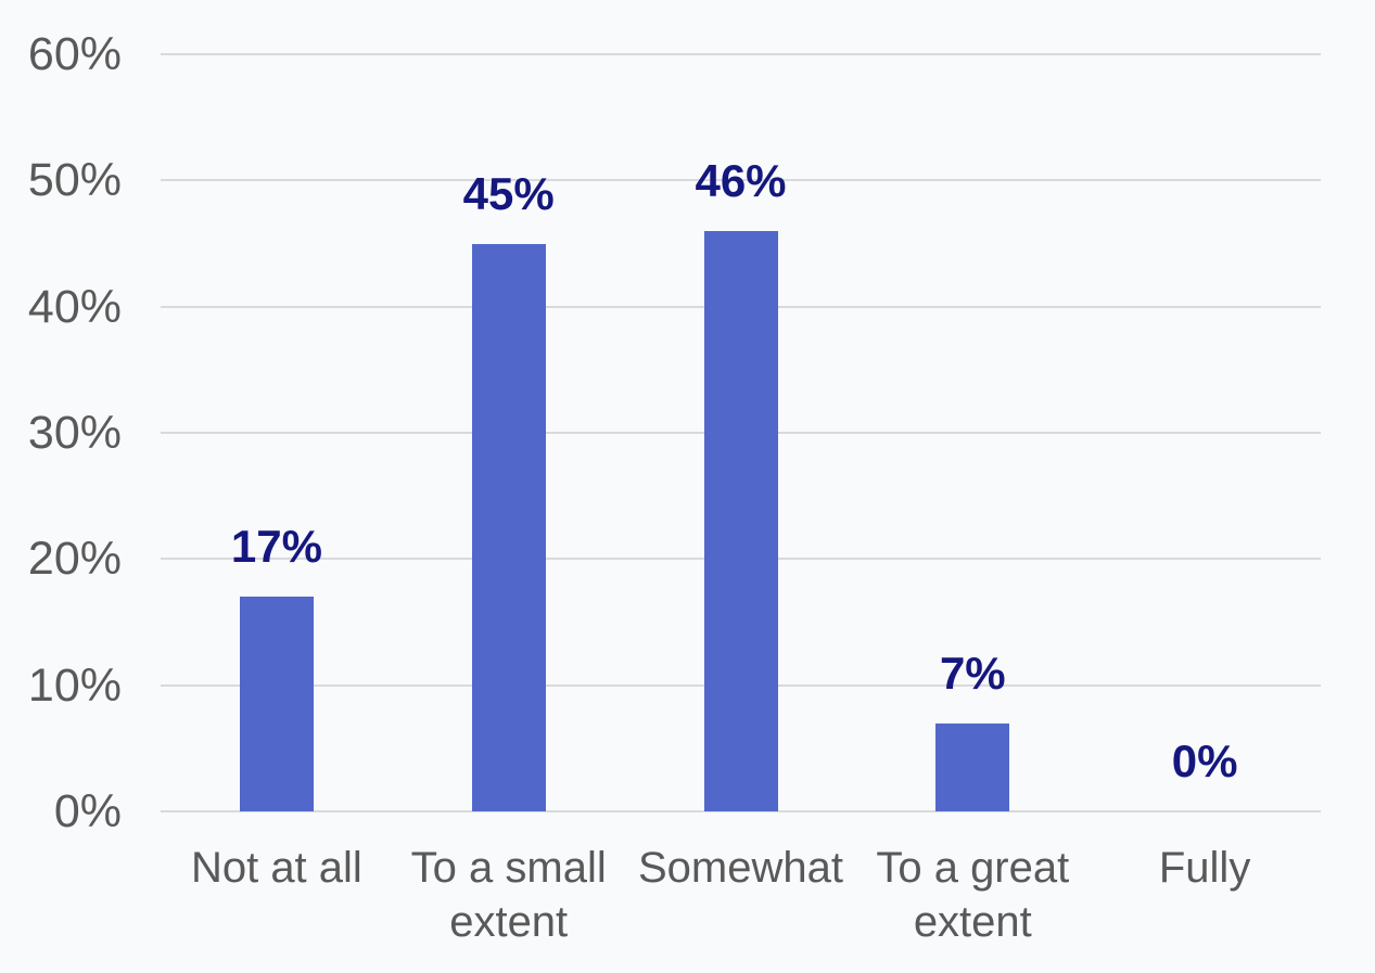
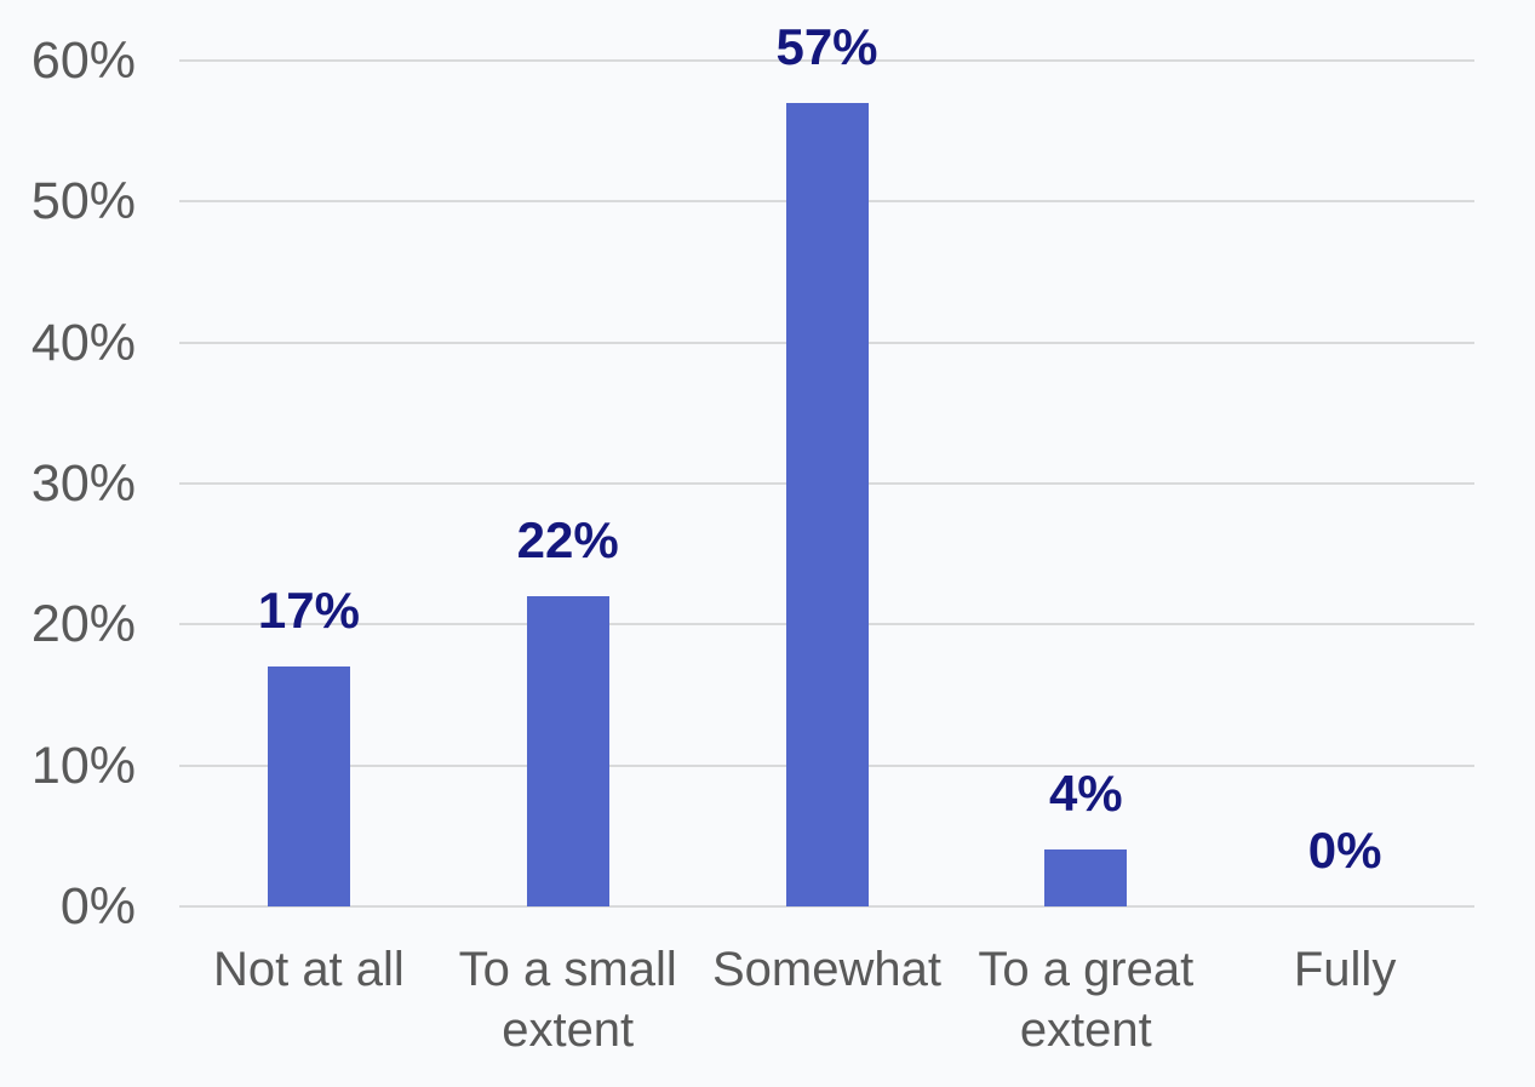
To a small extent: 45% -> 22%
Somewhat: 46% -> 57%
To a great extent: 7% -> 4%
